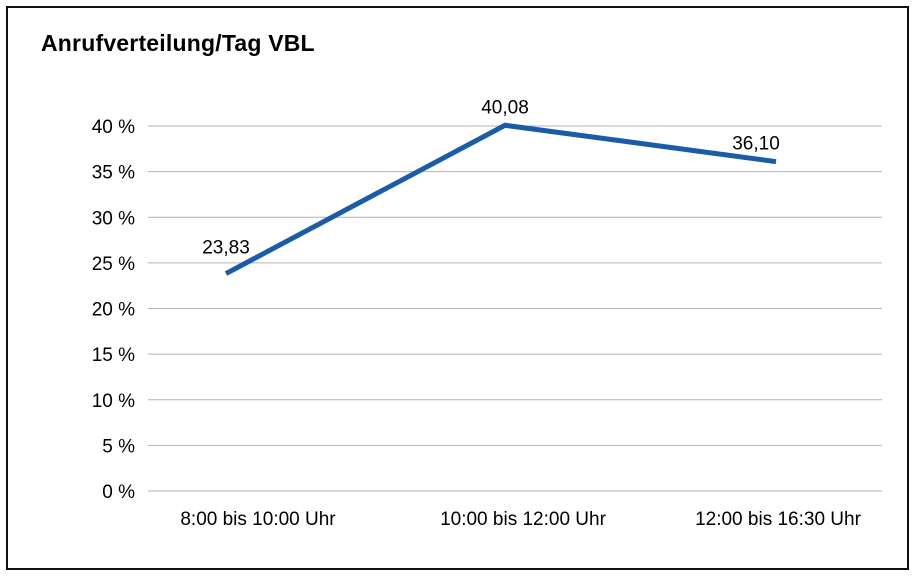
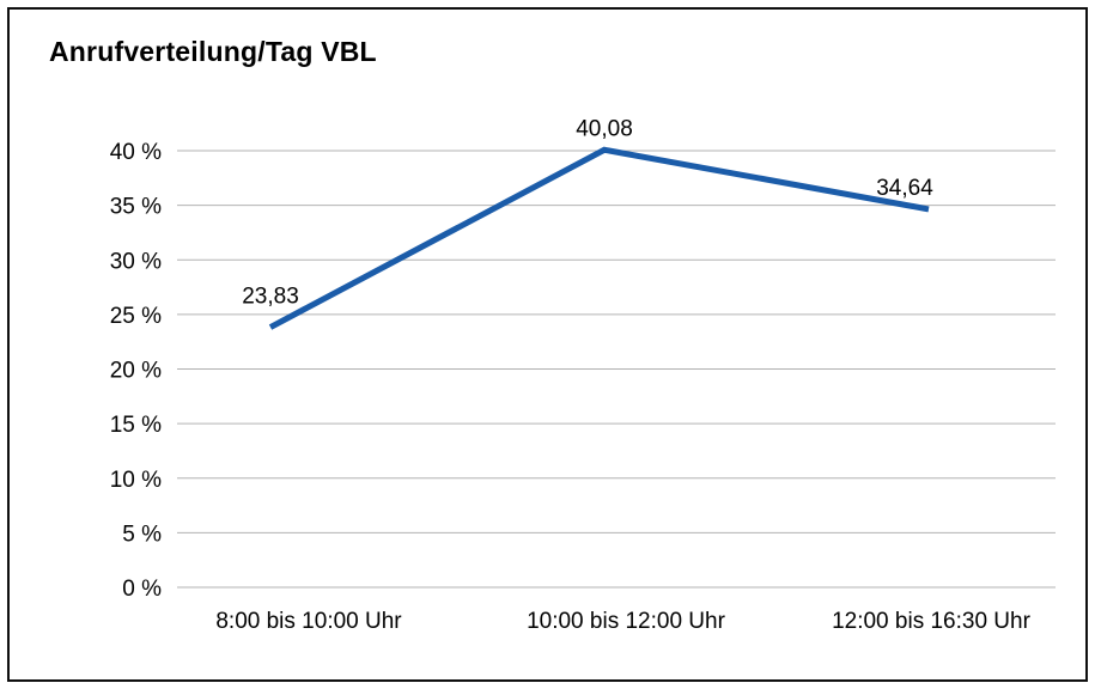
12:00 bis 16:30 Uhr: 36,10 -> 34,64
